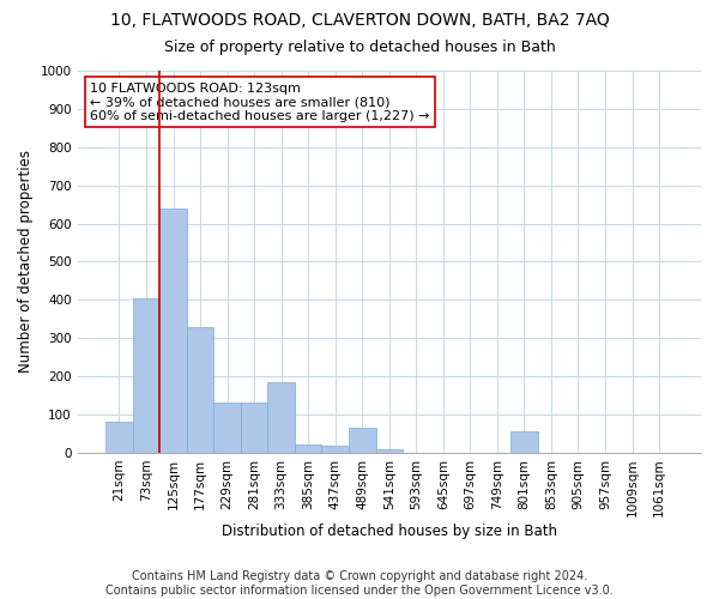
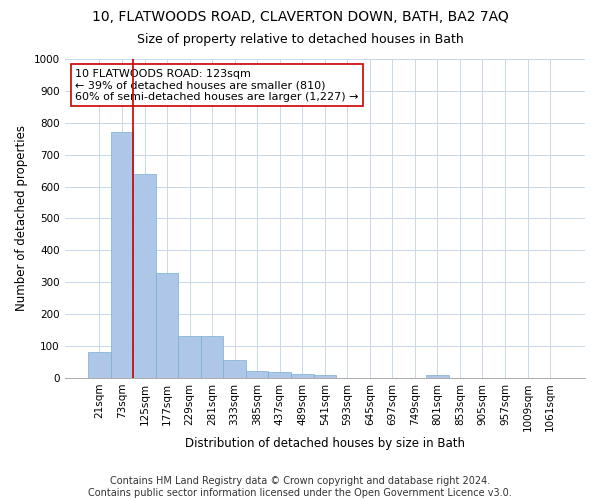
73sqm: 405 -> 770
333sqm: 185 -> 57
489sqm: 65 -> 13
801sqm: 55 -> 8
